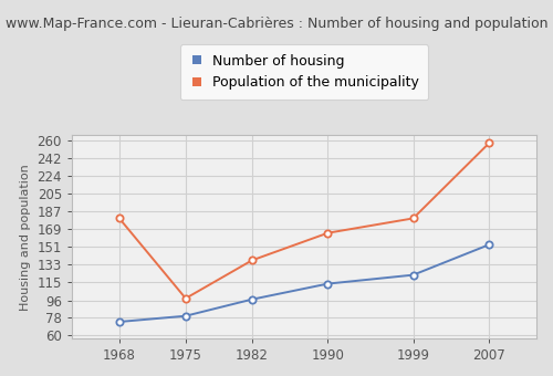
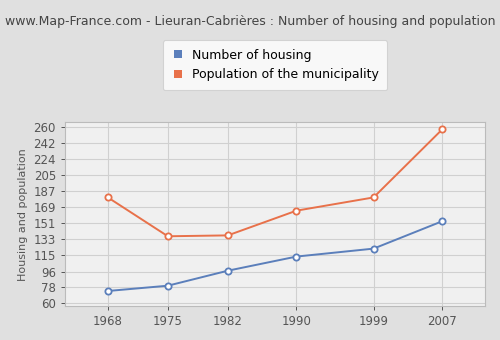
Population of the municipality/1975: 98 -> 136
